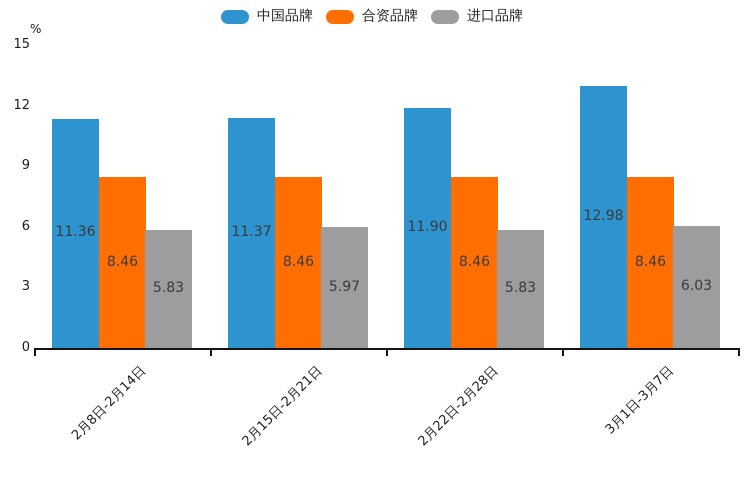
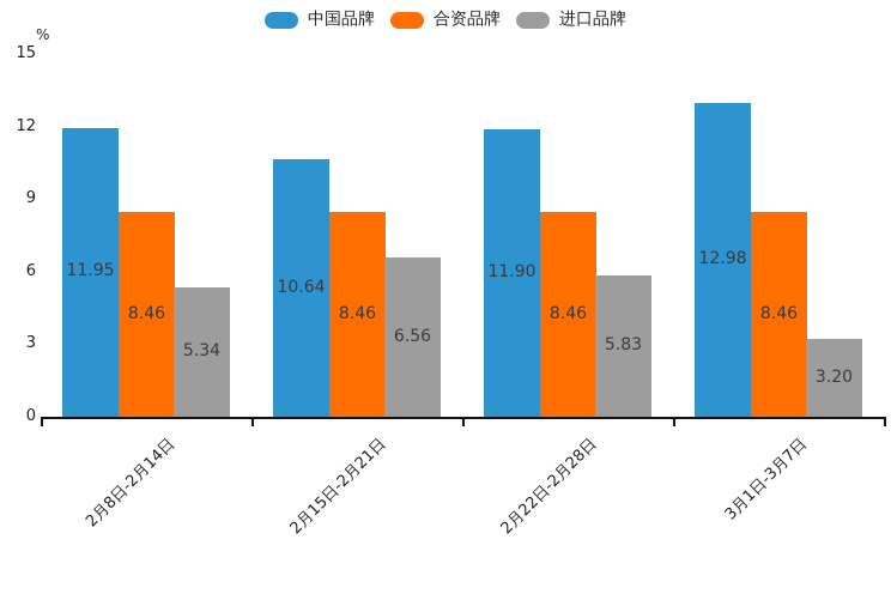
中国品牌/2月8日-2月14日: 11.36 -> 11.95
进口品牌/2月8日-2月14日: 5.83 -> 5.34
中国品牌/2月15日-2月21日: 11.37 -> 10.64
进口品牌/2月15日-2月21日: 5.97 -> 6.56
进口品牌/3月1日-3月7日: 6.03 -> 3.20
